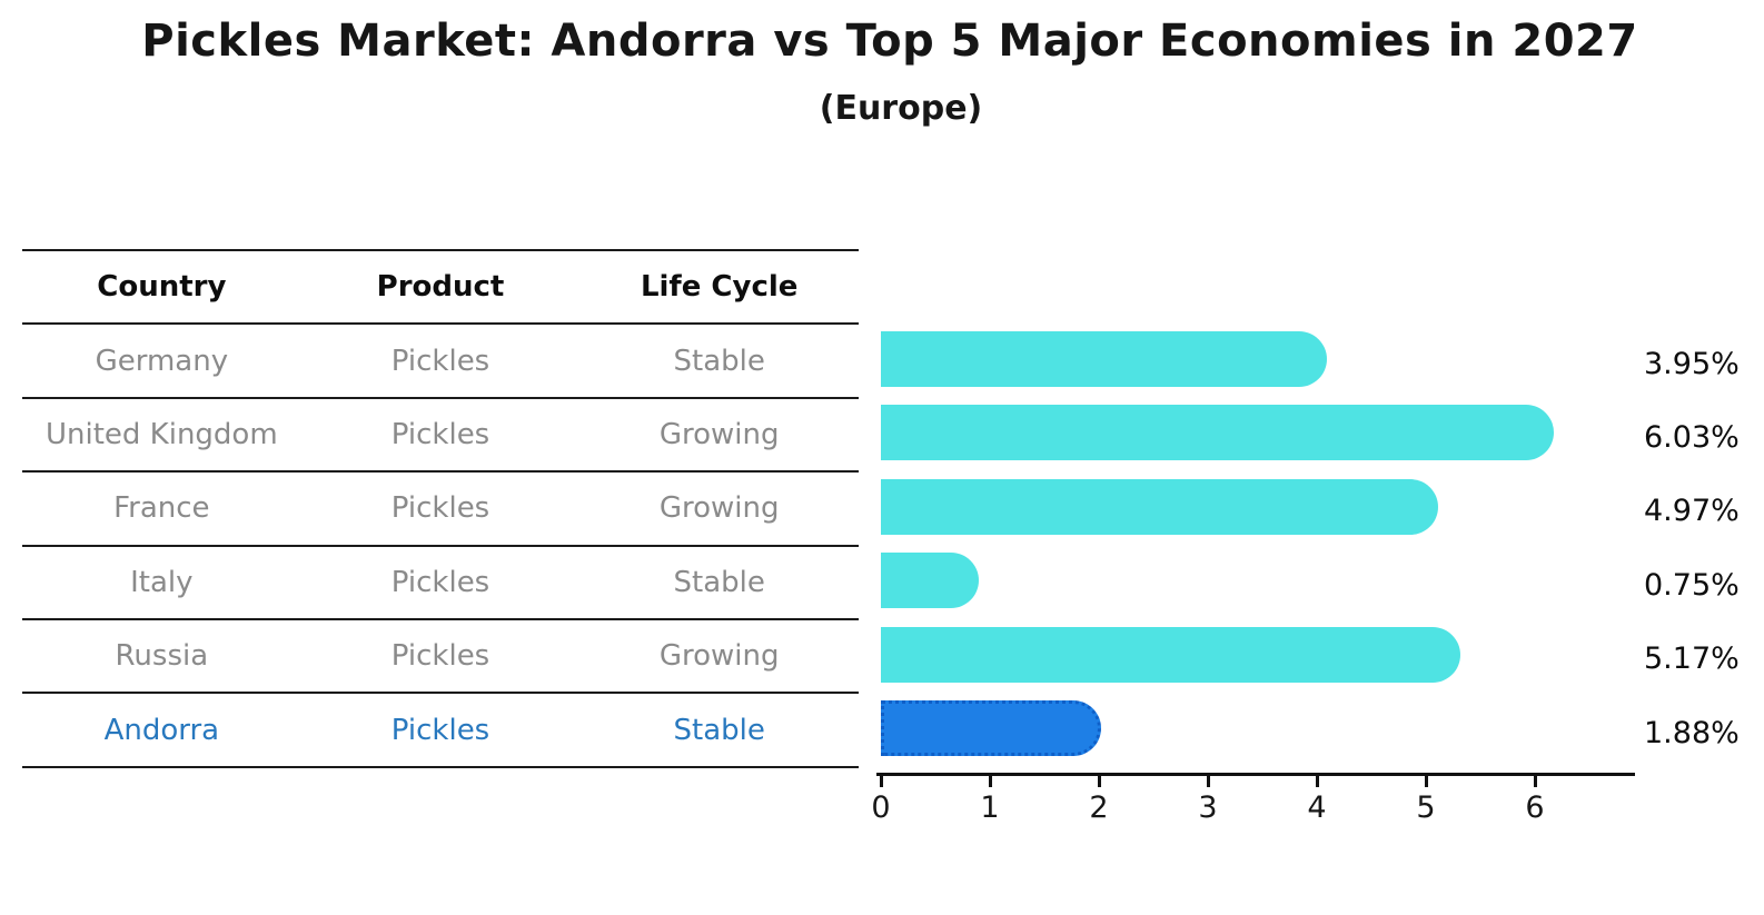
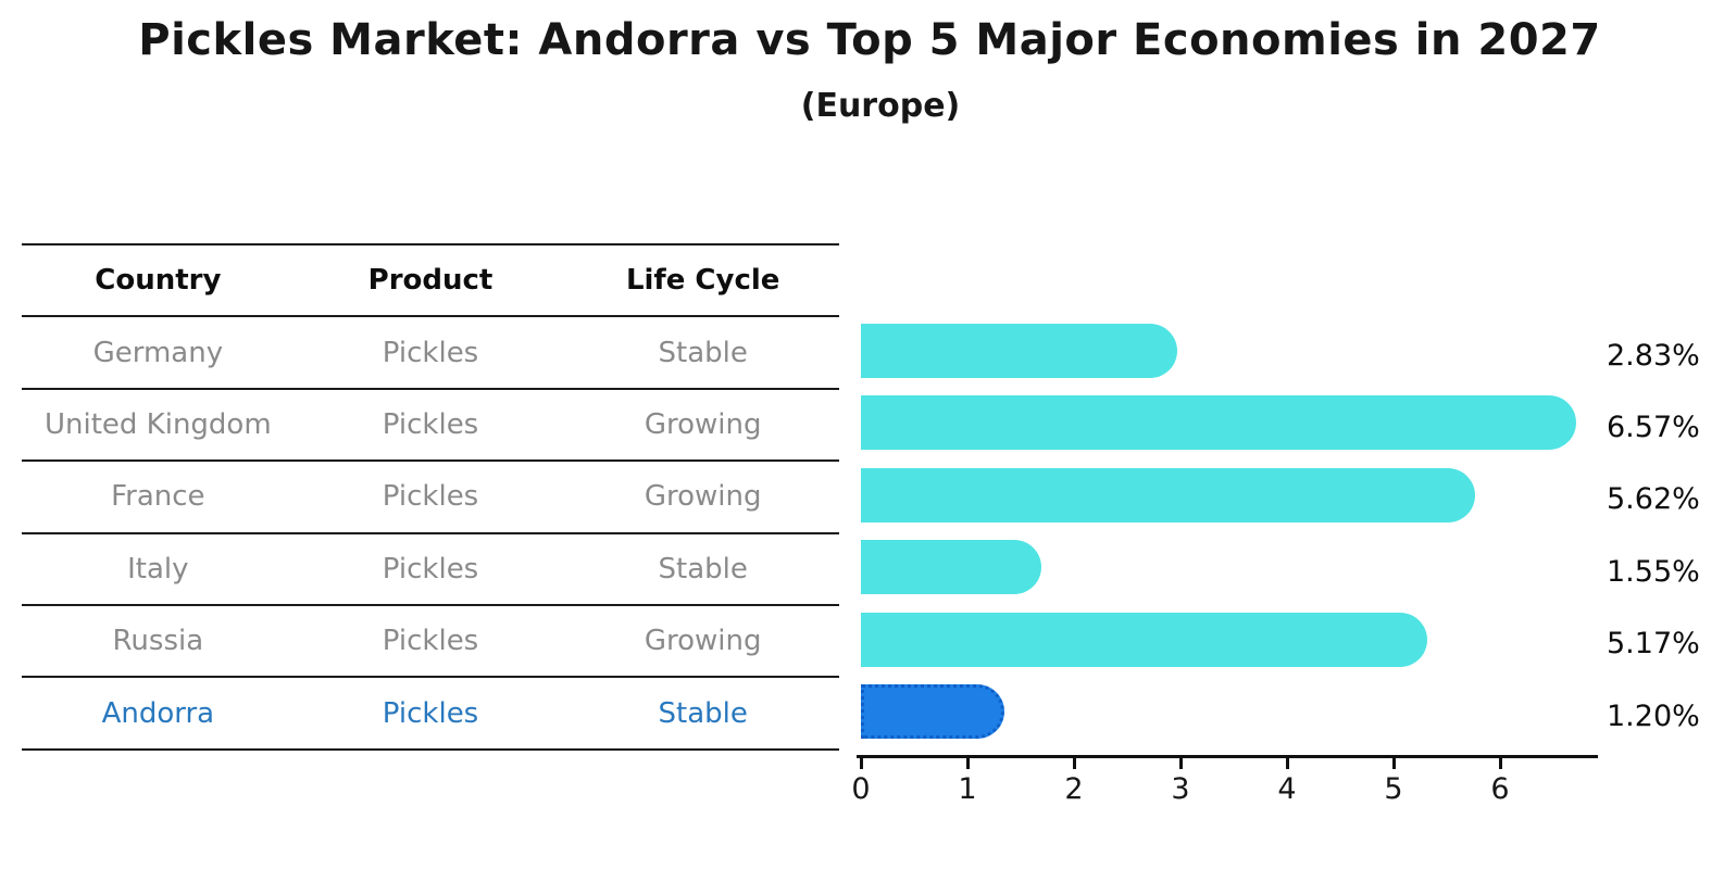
Germany: 3.95% -> 2.83%
United Kingdom: 6.03% -> 6.57%
France: 4.97% -> 5.62%
Italy: 0.75% -> 1.55%
Andorra: 1.88% -> 1.20%
